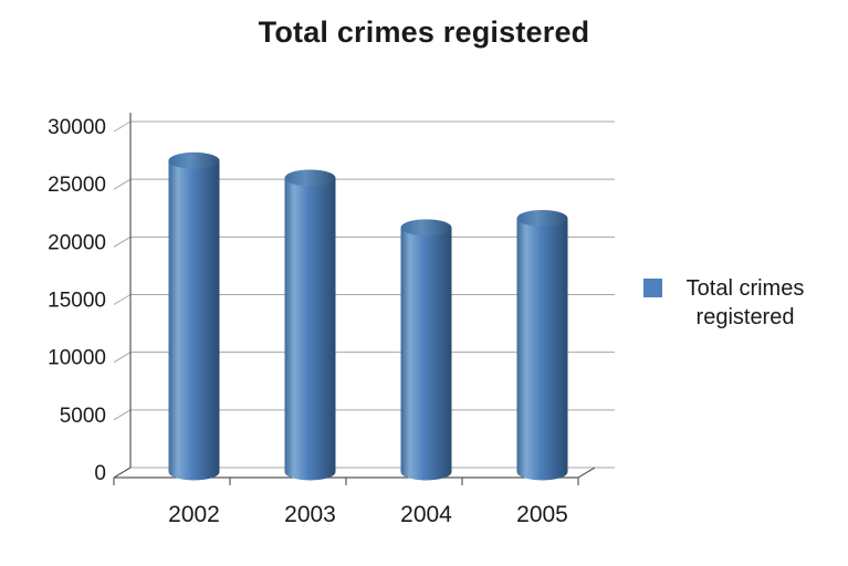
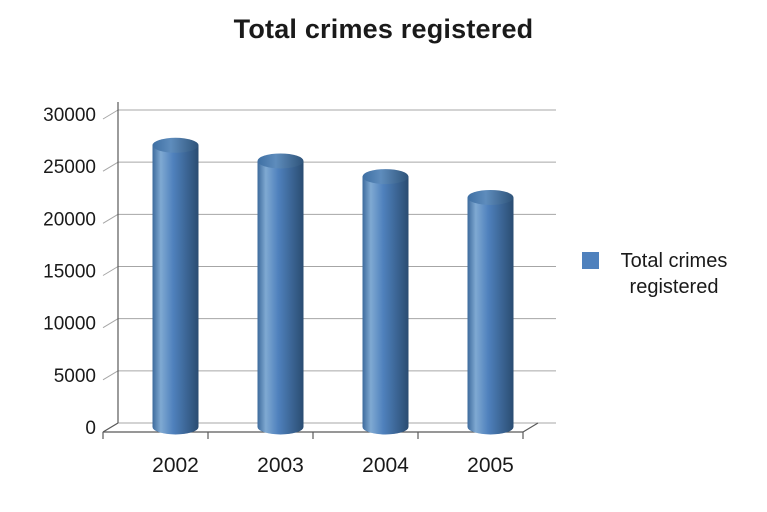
2004: 21200 -> 24000
